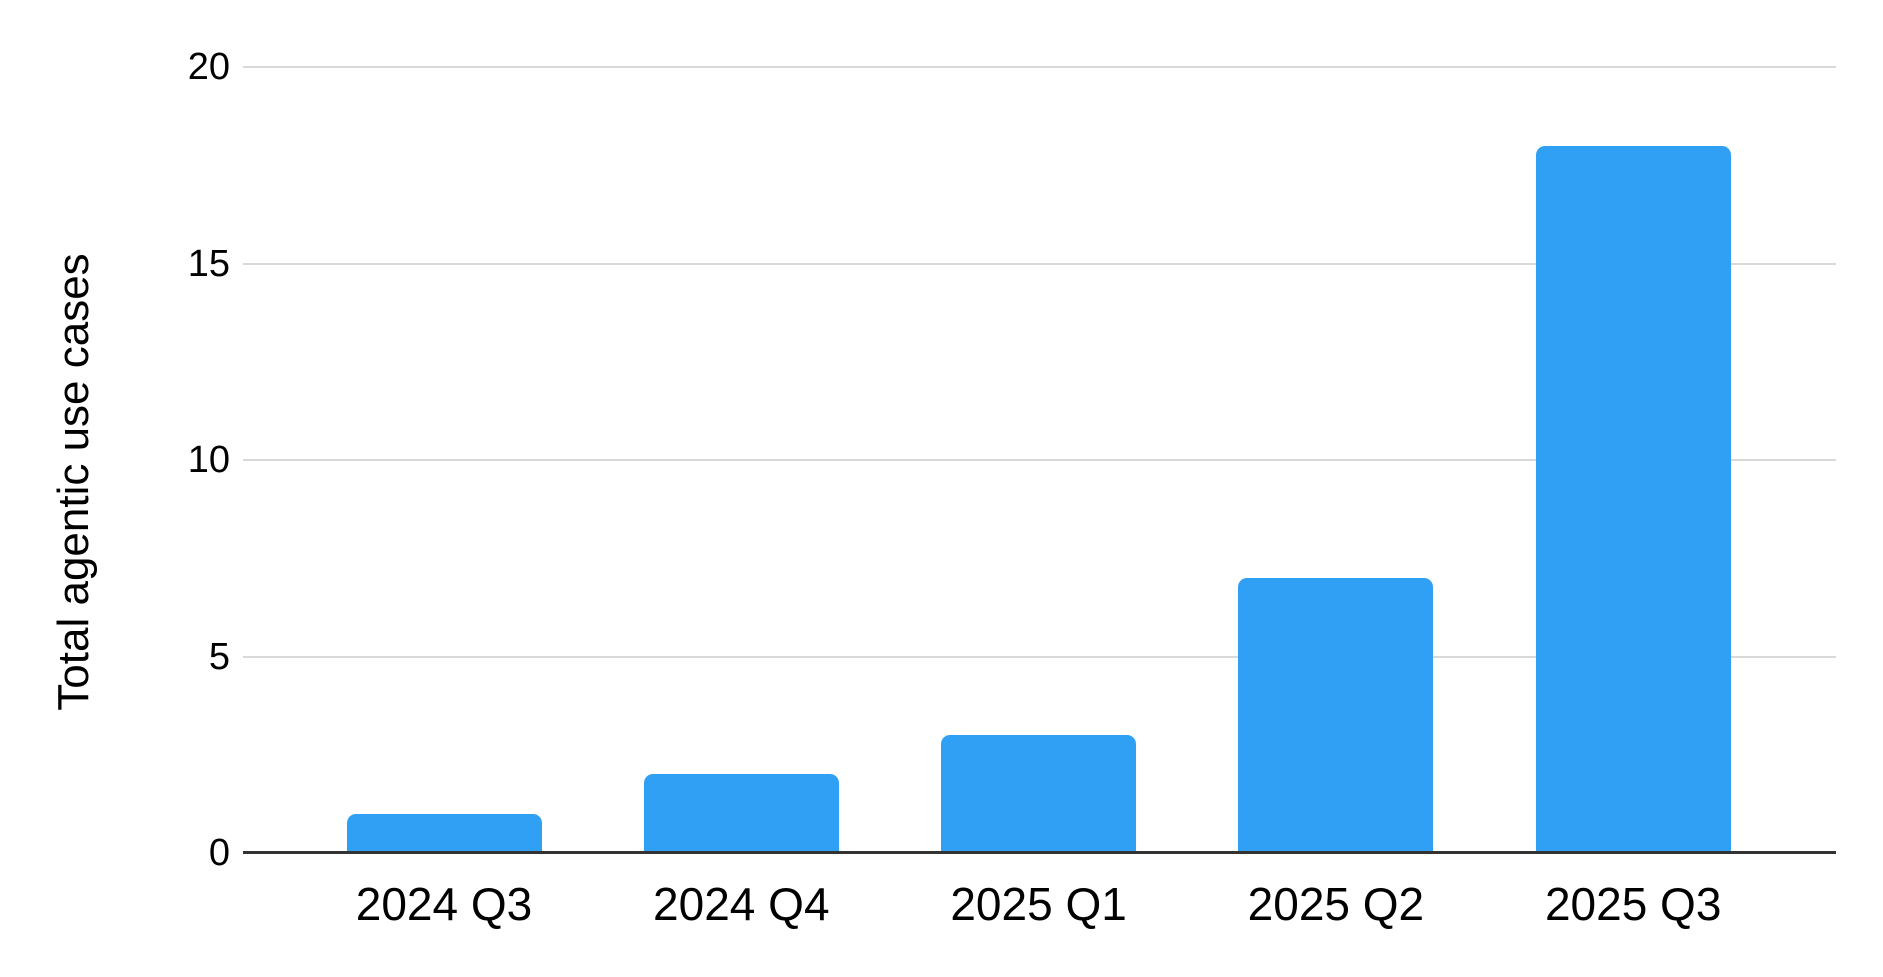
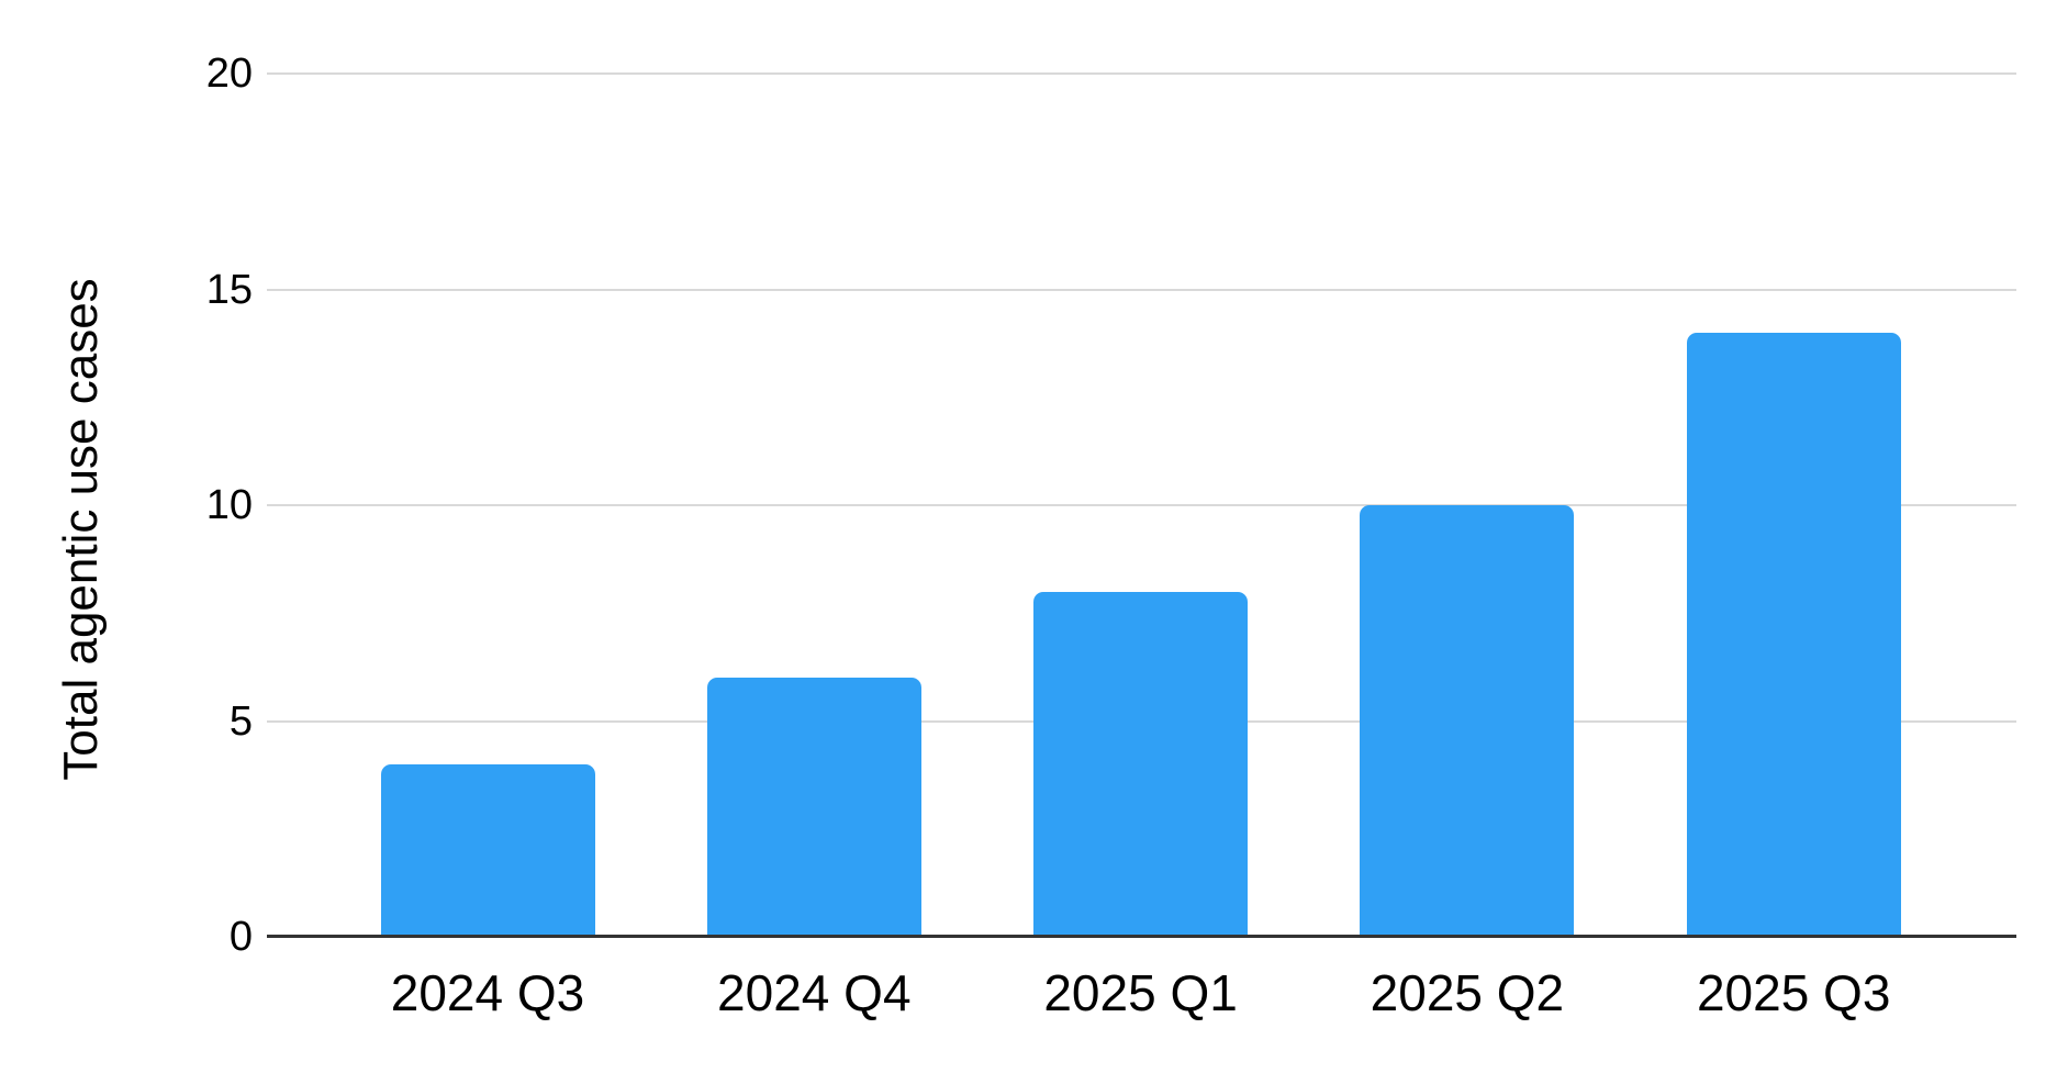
2024 Q3: 1 -> 4
2024 Q4: 2 -> 6
2025 Q1: 3 -> 8
2025 Q2: 7 -> 10
2025 Q3: 18 -> 14
